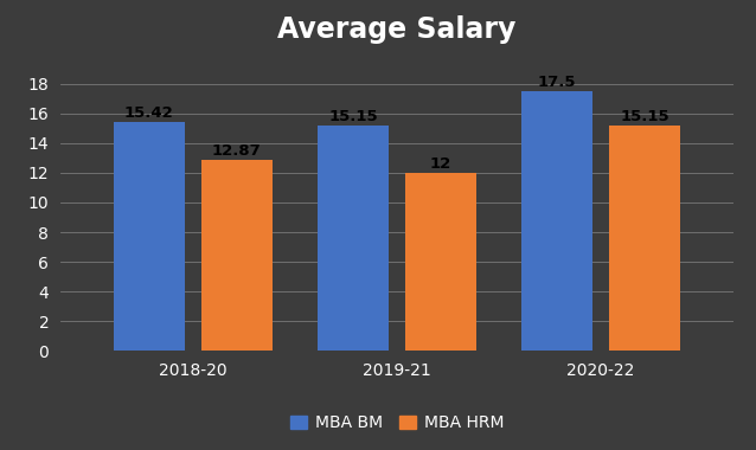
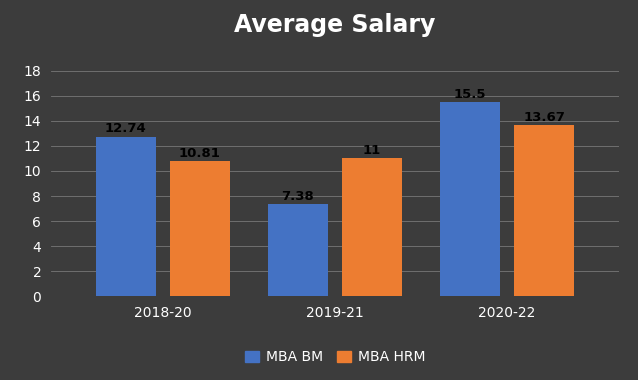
MBA BM/2018-20: 15.42 -> 12.74
MBA HRM/2018-20: 12.87 -> 10.81
MBA BM/2019-21: 15.15 -> 7.38
MBA HRM/2019-21: 12 -> 11
MBA BM/2020-22: 17.5 -> 15.5
MBA HRM/2020-22: 15.15 -> 13.67
